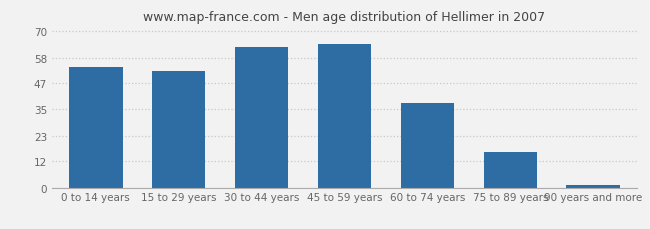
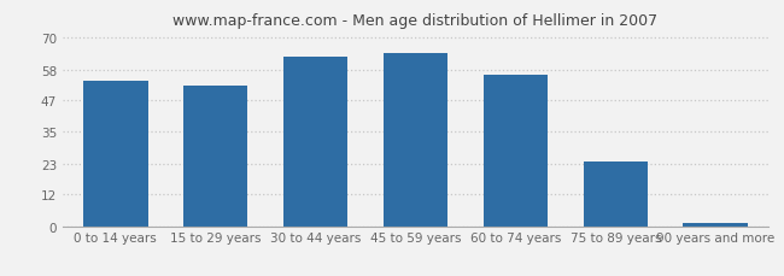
60 to 74 years: 38 -> 56
75 to 89 years: 16 -> 24
